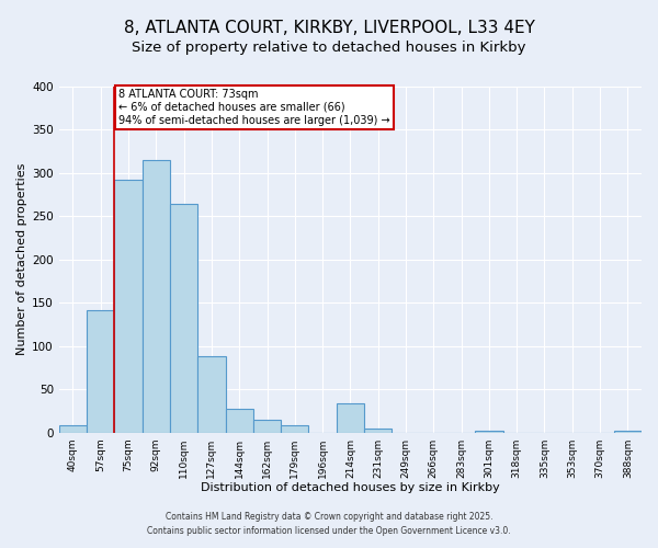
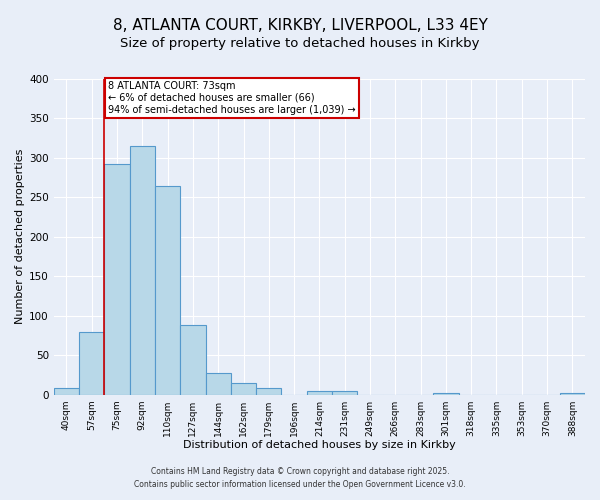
57sqm: 142 -> 79
214sqm: 34 -> 5
